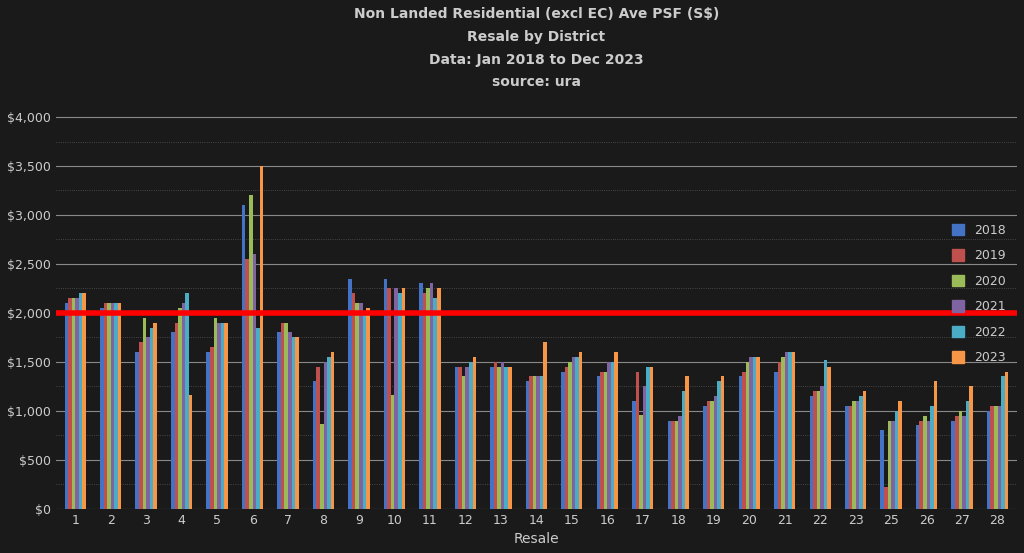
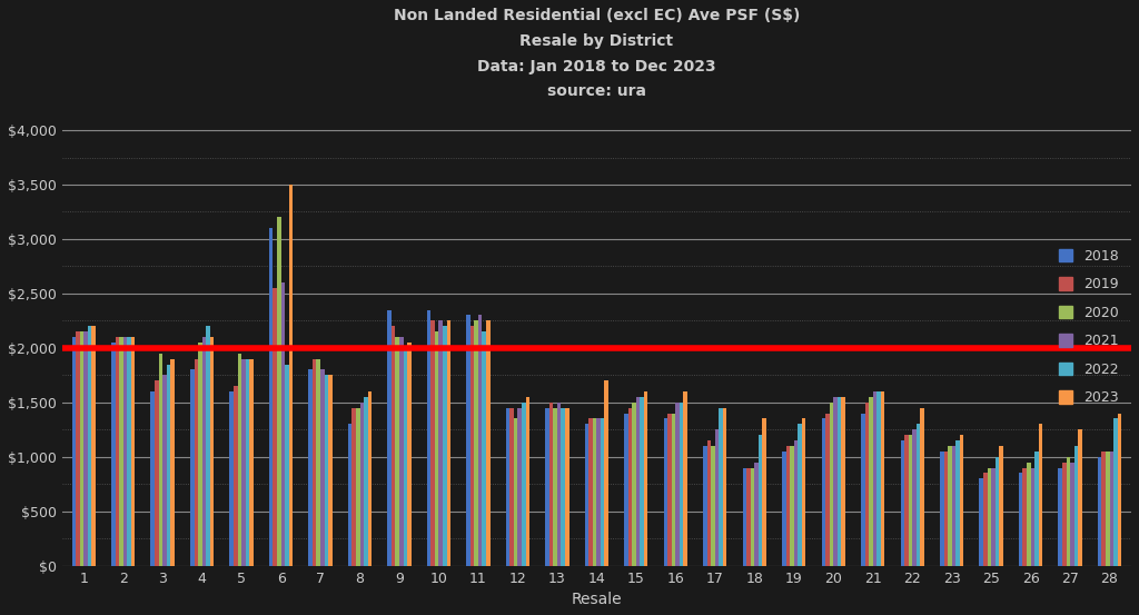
2023/4: $1,160 -> $2,100
2020/8: $860 -> $1,450
2020/10: $1,160 -> $2,150
2019/17: $1,400 -> $1,150
2020/17: $960 -> $1,100
2022/22: $1,520 -> $1,300
2019/25: $220 -> $850
